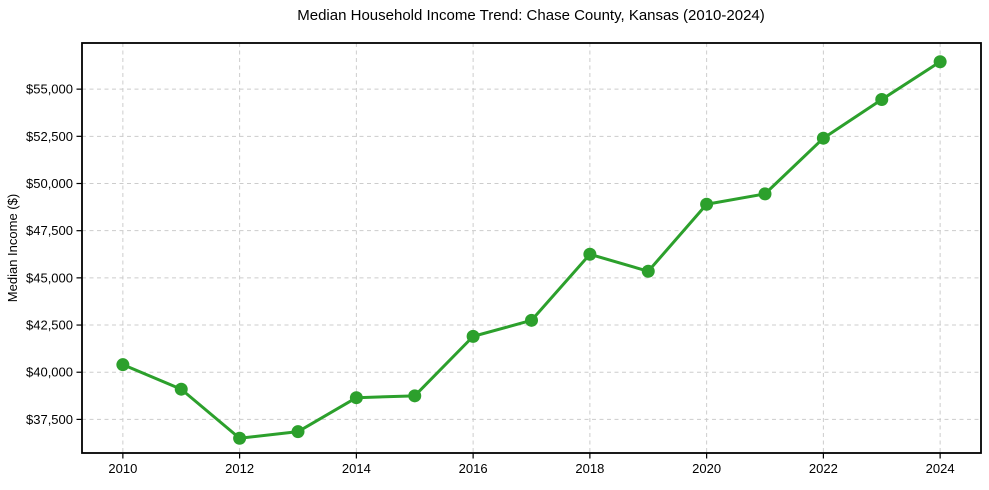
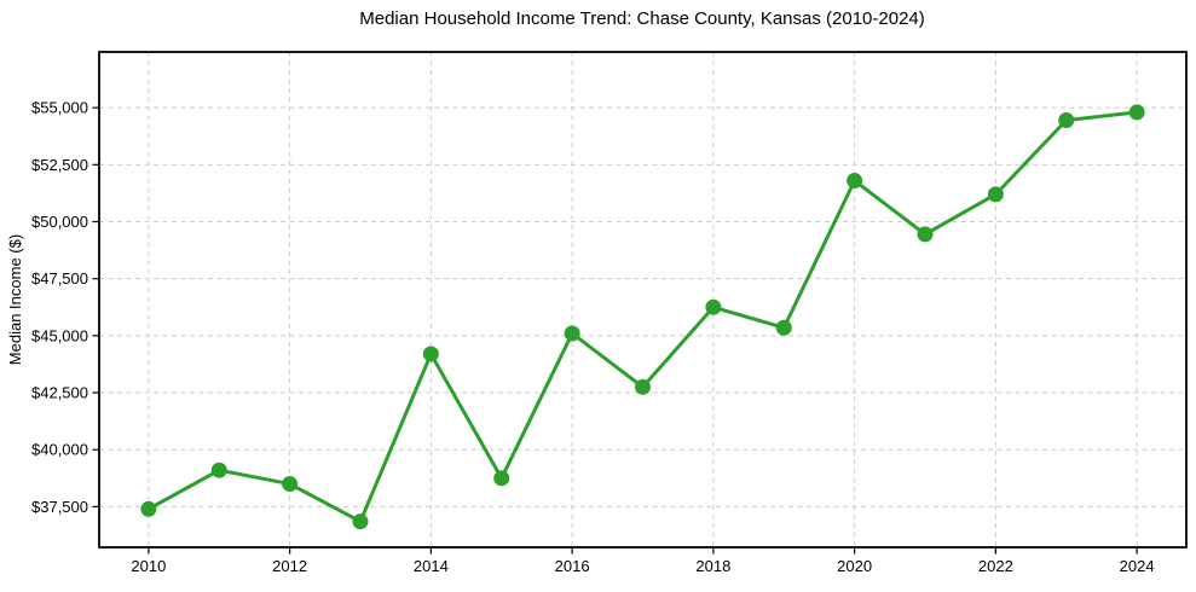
2010: $40400 -> $37400
2012: $36500 -> $38500
2014: $38600 -> $44200
2016: $41900 -> $45100
2020: $48900 -> $51800
2022: $52400 -> $51200
2024: $56400 -> $54800
